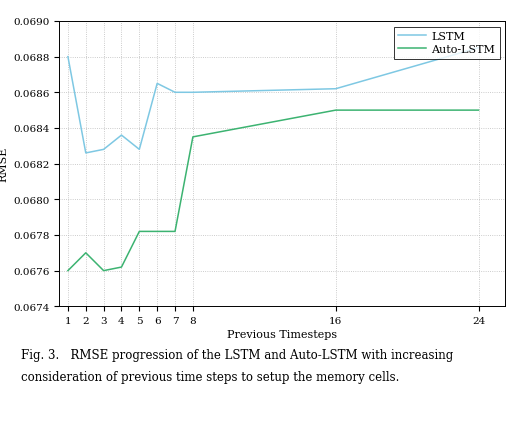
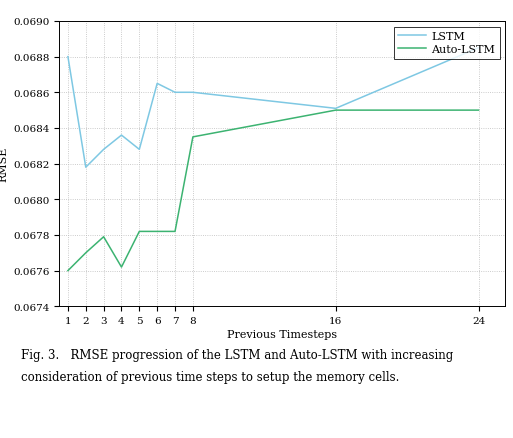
LSTM/2: 0.06826 -> 0.06818
Auto-LSTM/3: 0.06760 -> 0.06779
LSTM/16: 0.06862 -> 0.06851
